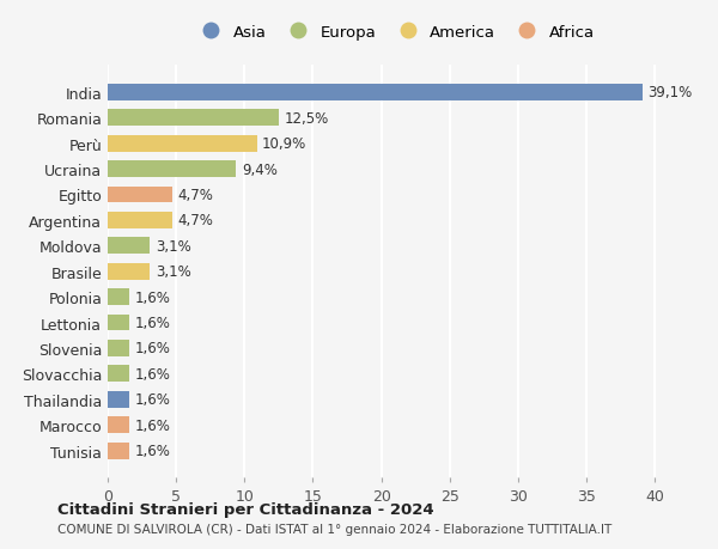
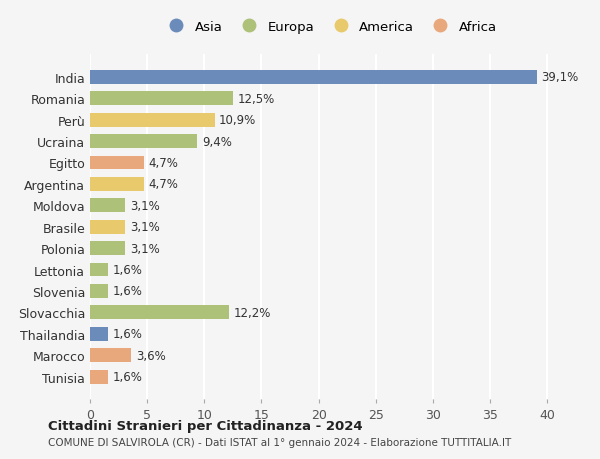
Polonia: 1,6% -> 3,1%
Slovacchia: 1,6% -> 12,2%
Marocco: 1,6% -> 3,6%
